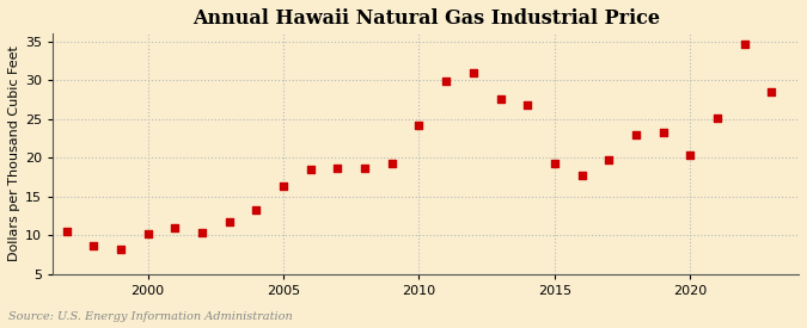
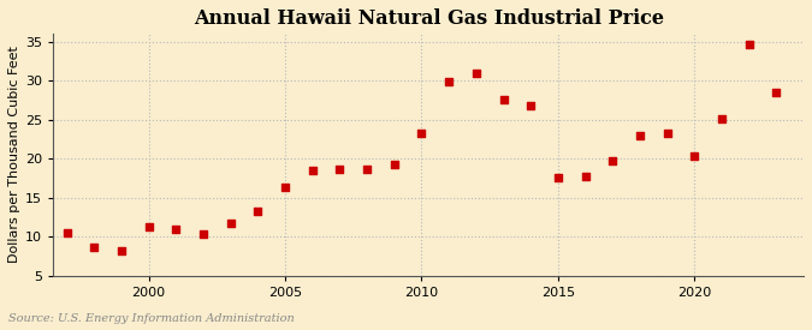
2000: 10.2 -> 11.2
2010: 24.2 -> 23.2
2015: 19.3 -> 17.6
